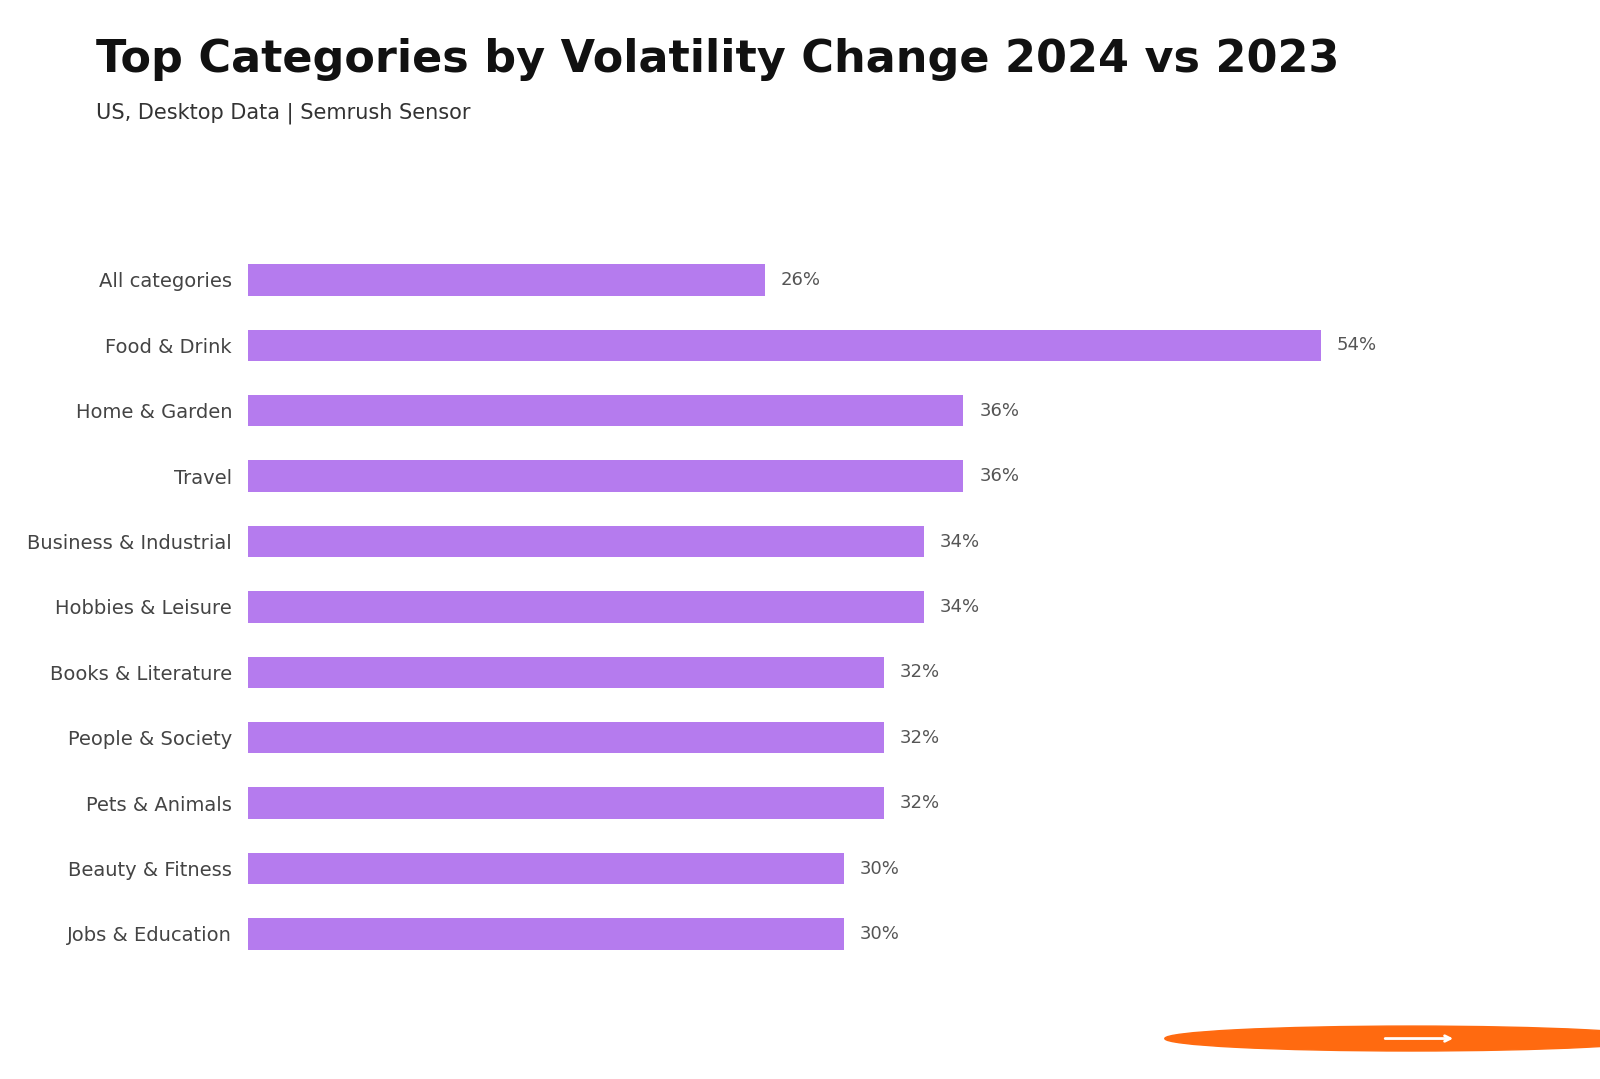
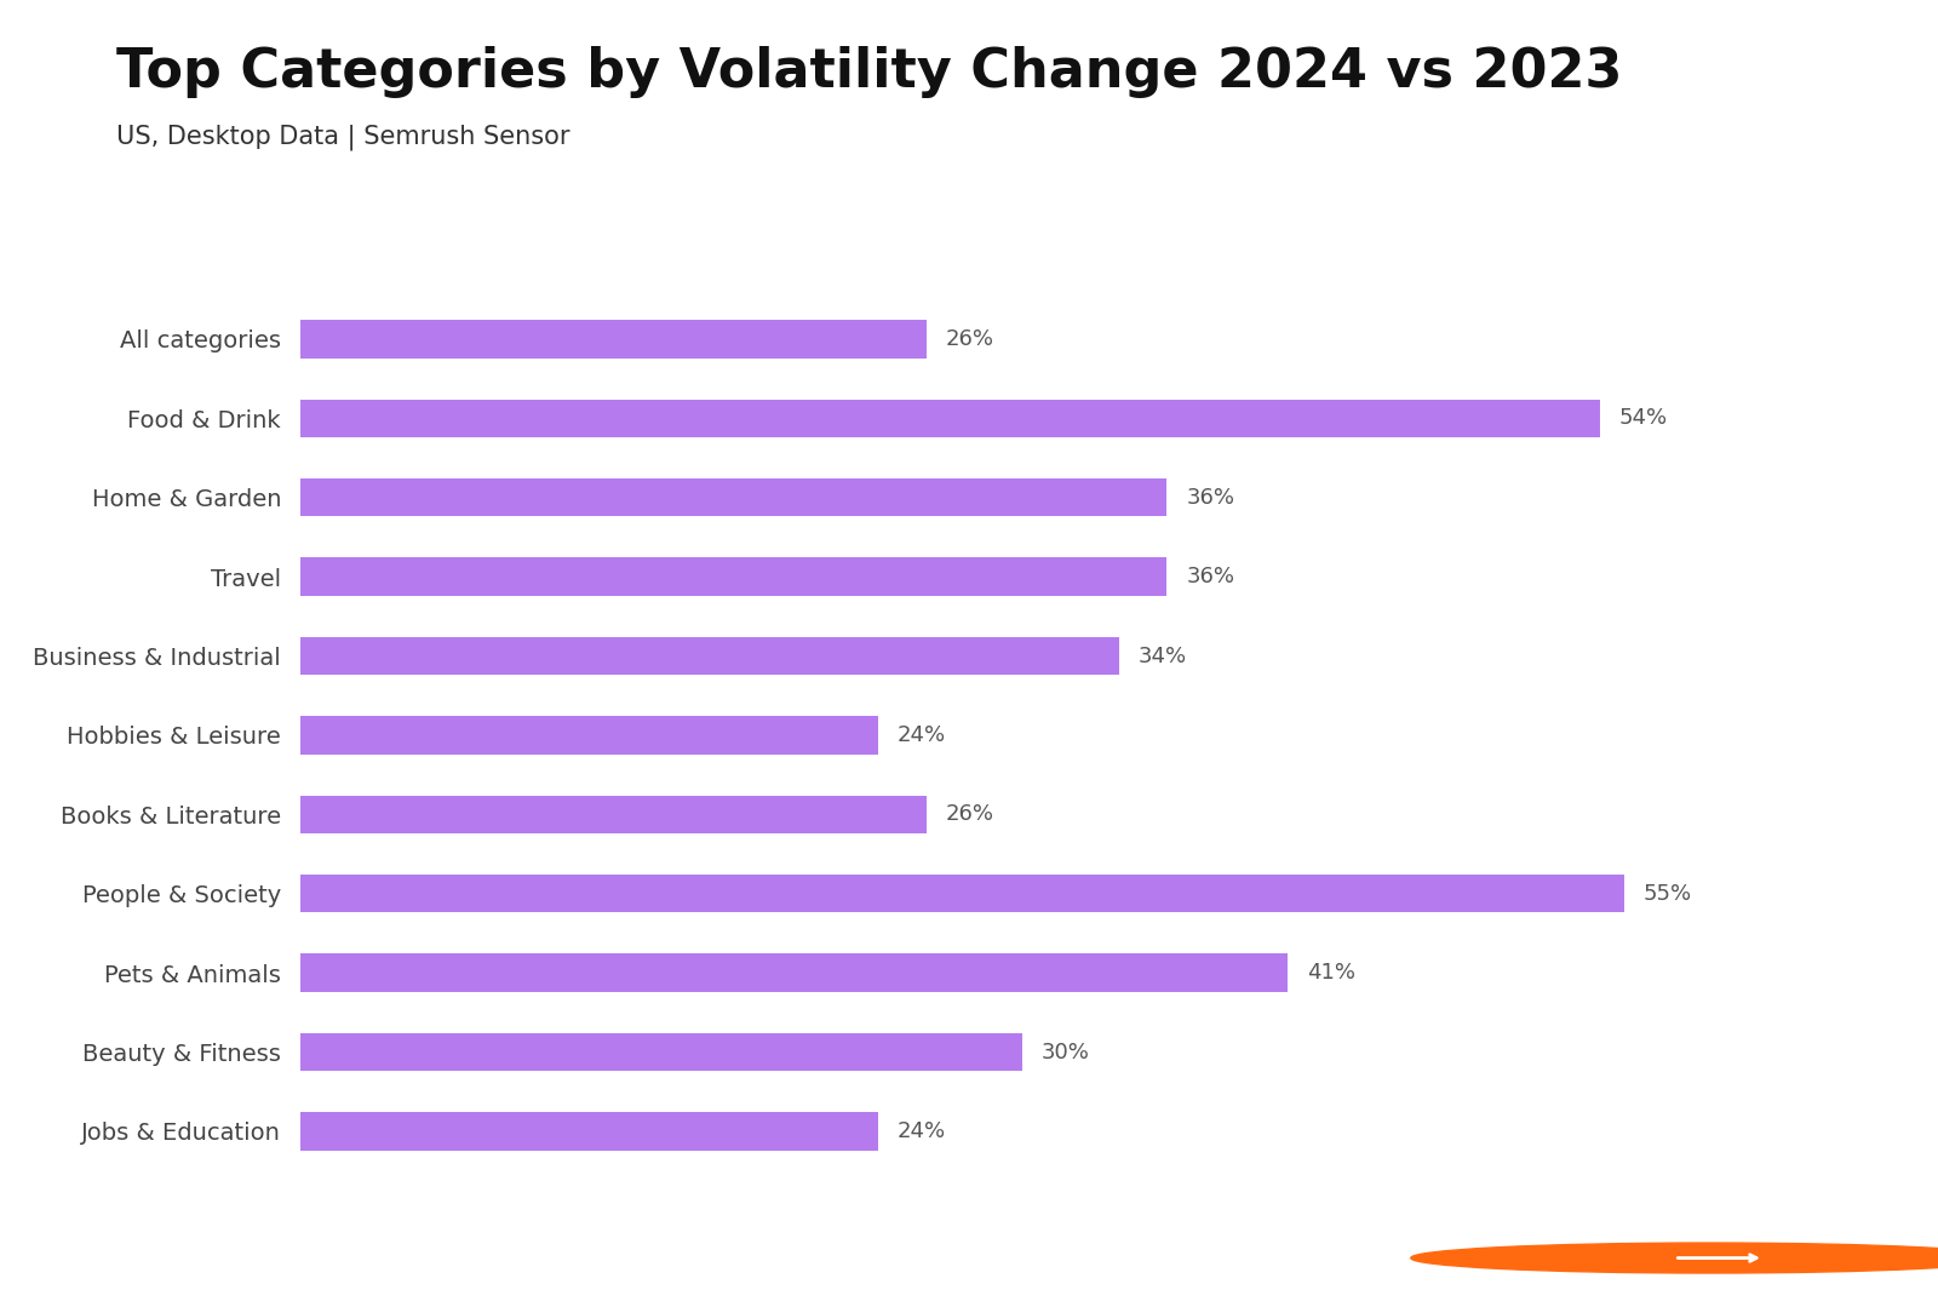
Hobbies & Leisure: 34% -> 24%
Books & Literature: 32% -> 26%
People & Society: 32% -> 55%
Pets & Animals: 32% -> 41%
Jobs & Education: 30% -> 24%
